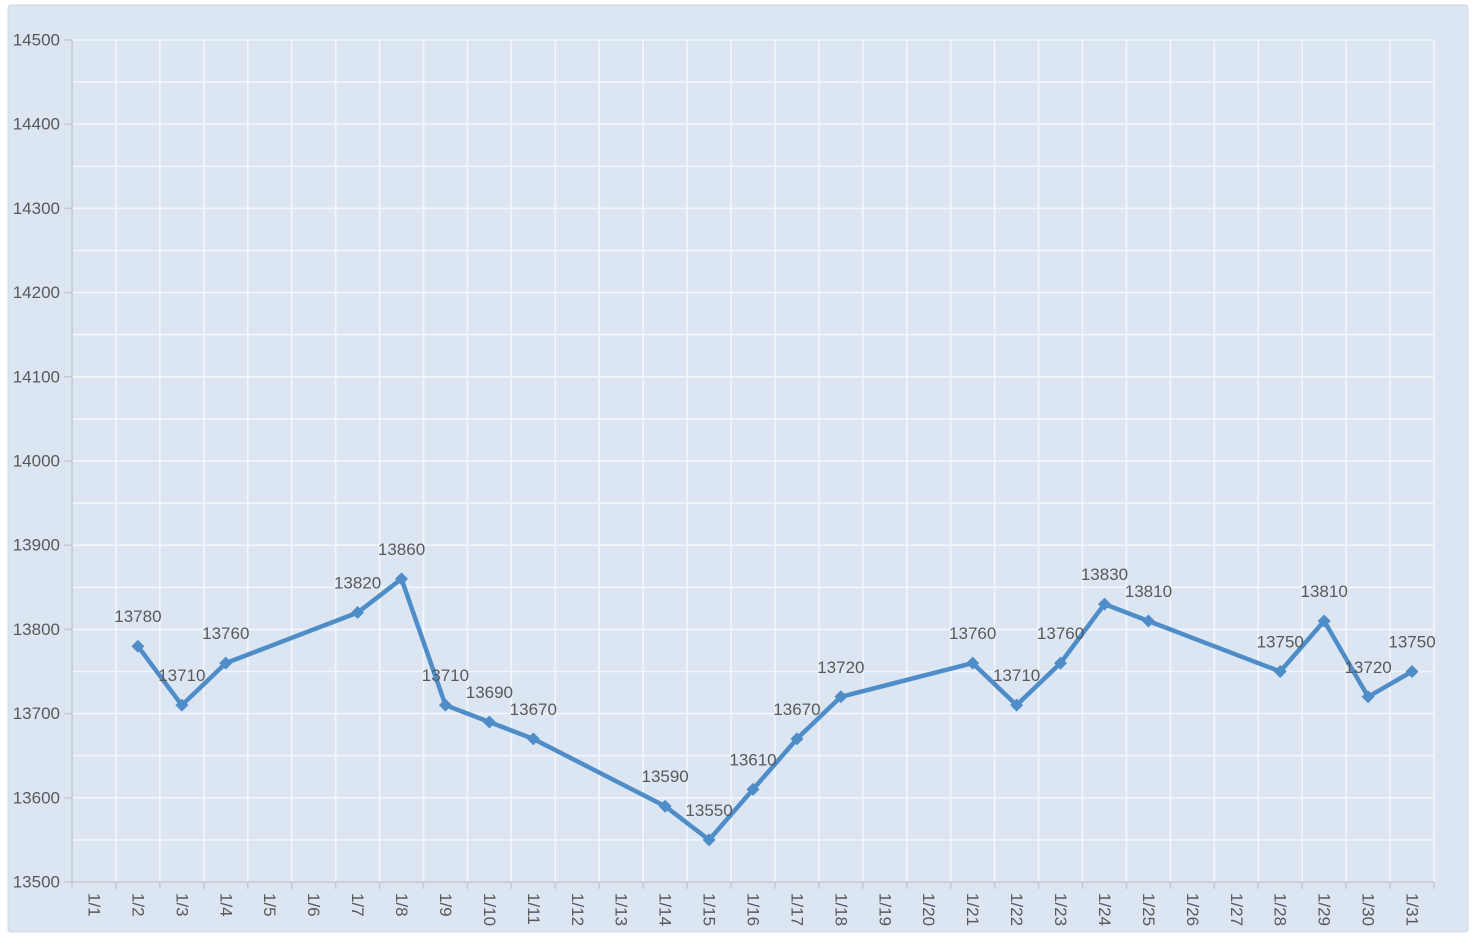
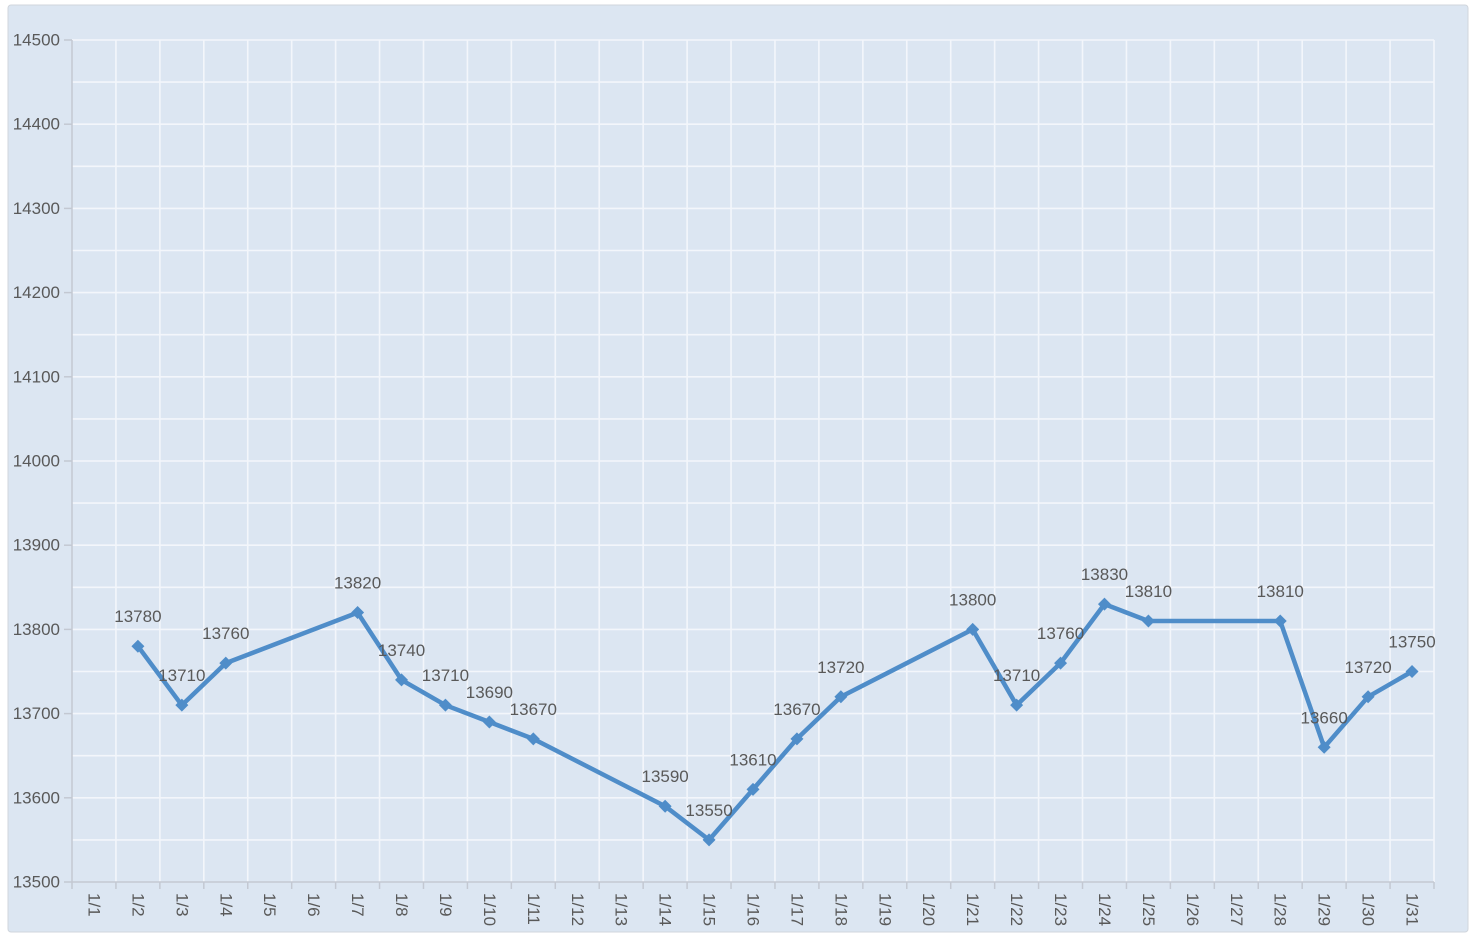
1/8: 13860 -> 13740
1/21: 13760 -> 13800
1/28: 13750 -> 13810
1/29: 13810 -> 13660
